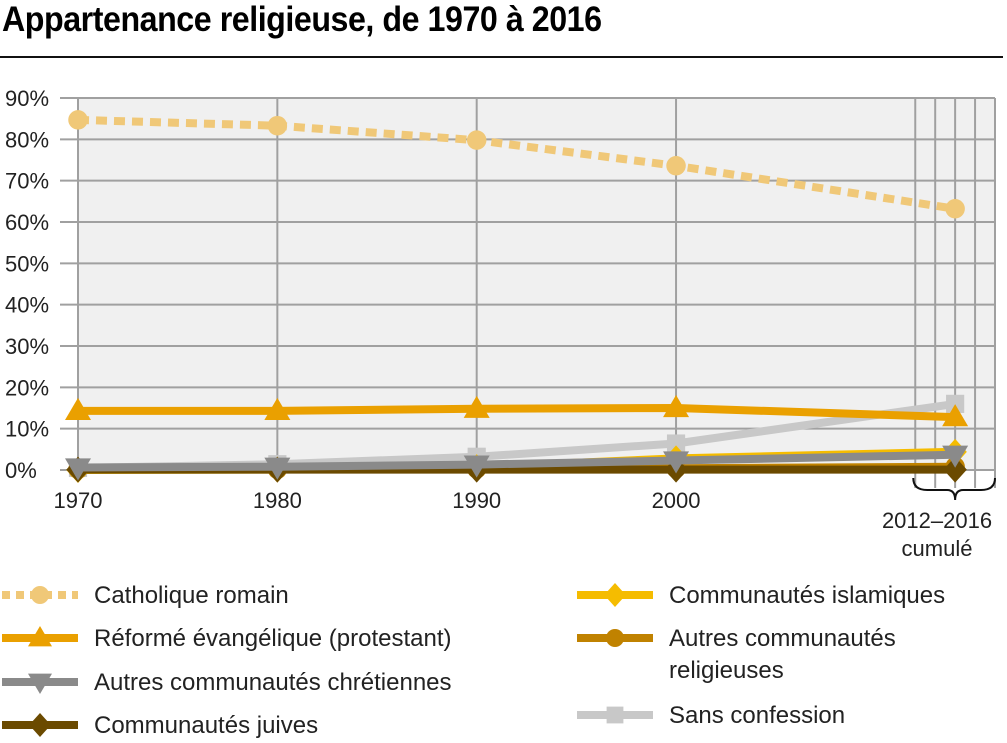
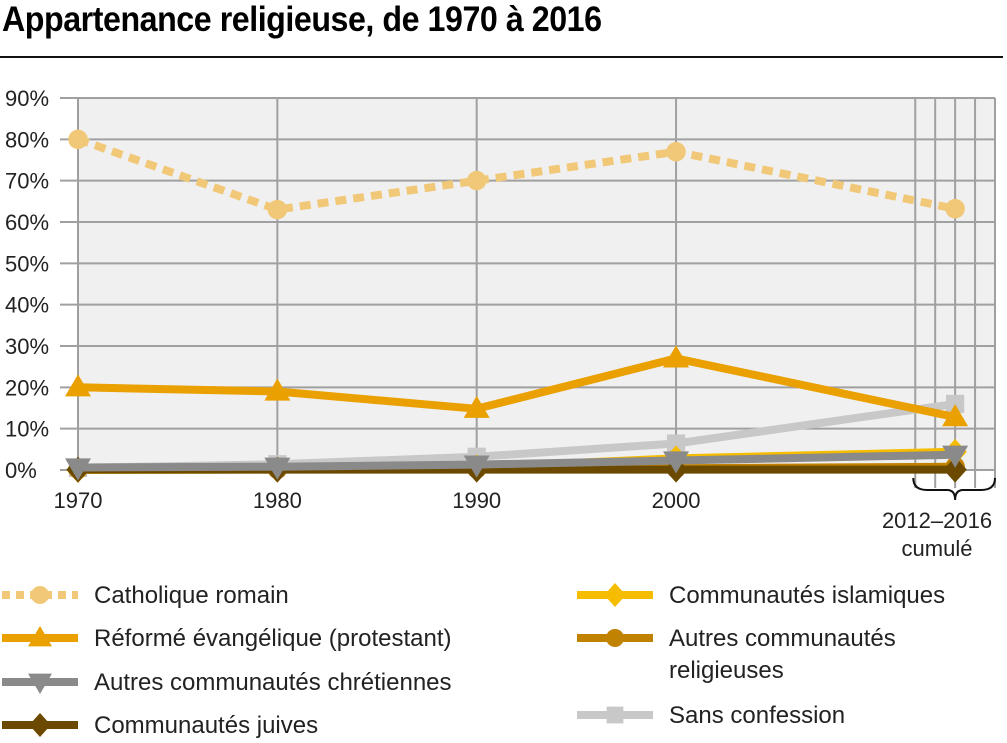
Catholique romain/1970: 85% -> 80%
Réformé évangélique (protestant)/1970: 14% -> 20%
Catholique romain/1980: 83% -> 63%
Réformé évangélique (protestant)/1980: 14% -> 19%
Catholique romain/1990: 80% -> 70%
Catholique romain/2000: 74% -> 77%
Réformé évangélique (protestant)/2000: 15% -> 27%
